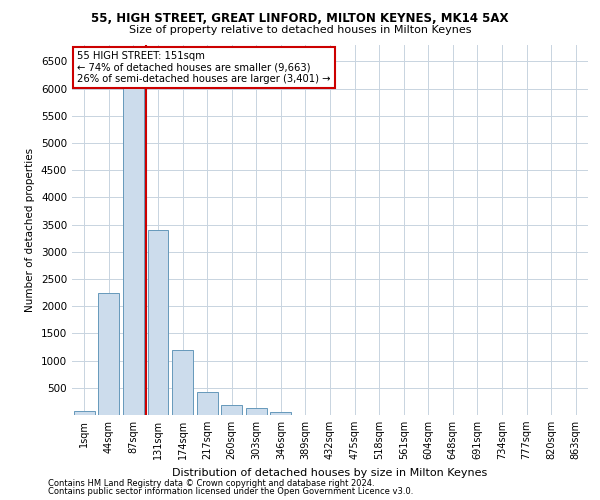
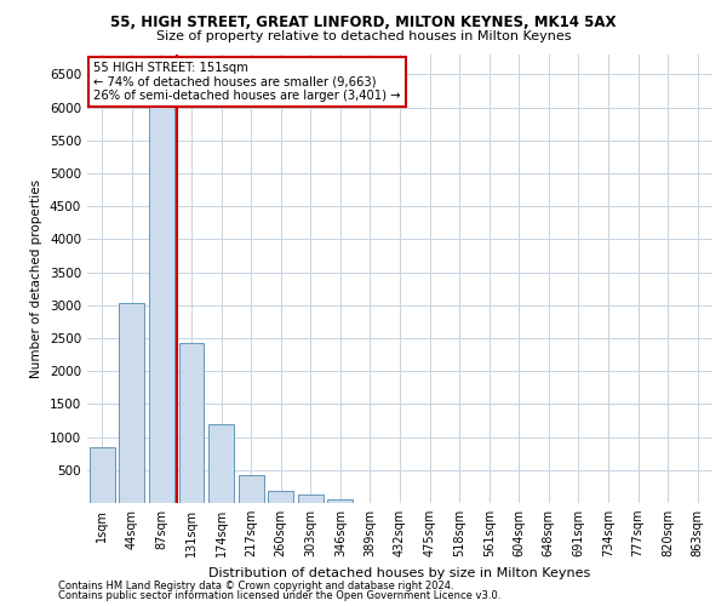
1sqm: 70 -> 840
44sqm: 2250 -> 3040
131sqm: 3400 -> 2420
